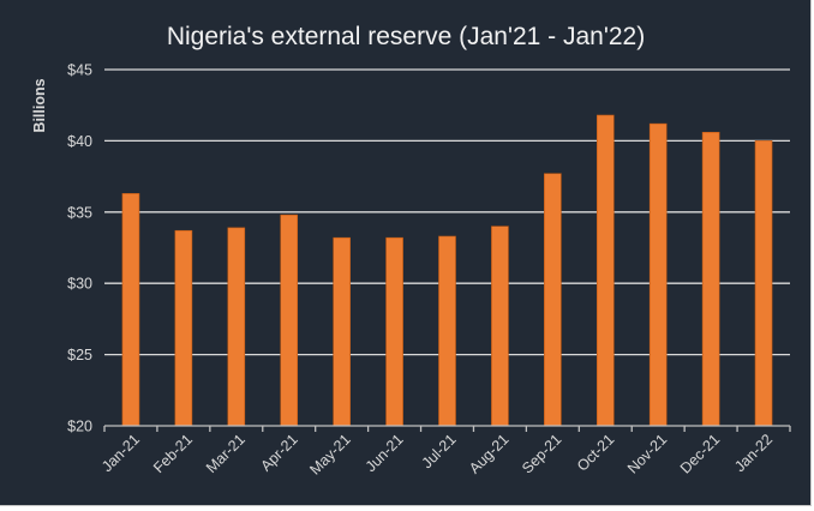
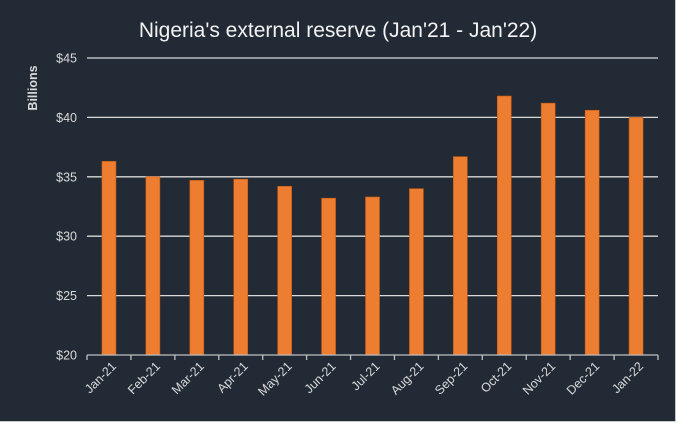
Feb-21: $33.7 -> $35.0
Mar-21: $33.9 -> $34.7
May-21: $33.2 -> $34.2
Sep-21: $37.7 -> $36.7
